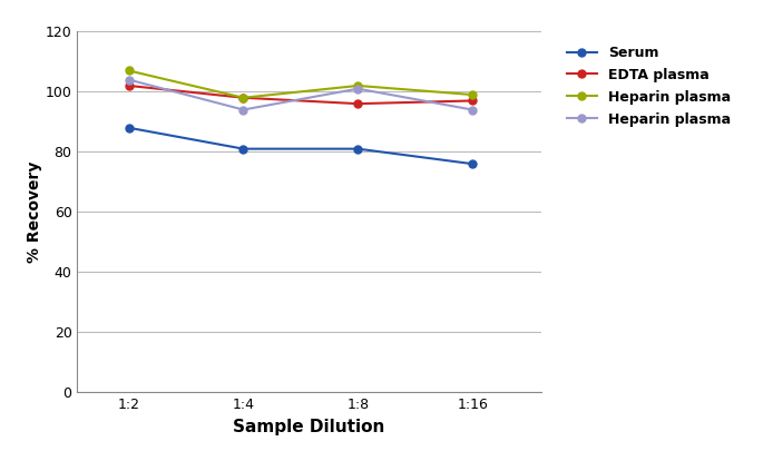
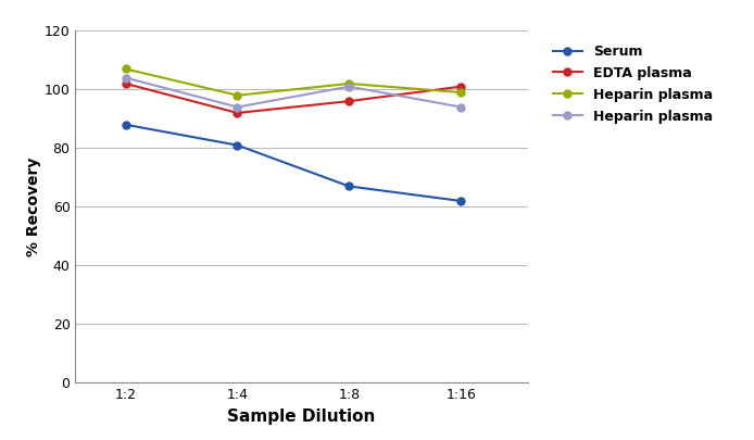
EDTA plasma/1:4: 98 -> 92
Serum/1:8: 81 -> 67
Serum/1:16: 76 -> 62
EDTA plasma/1:16: 97 -> 101
